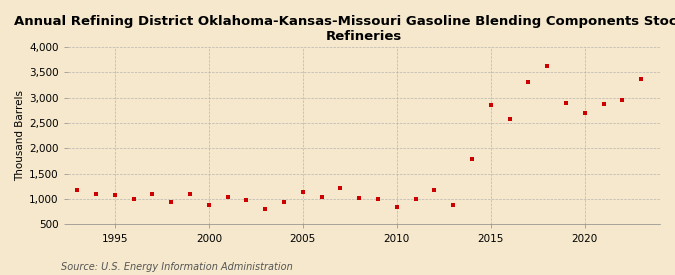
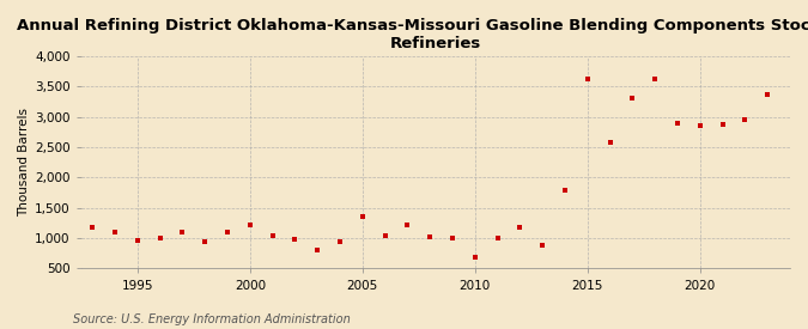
1995: 1,080 -> 960
2000: 880 -> 1,220
2005: 1,150 -> 1,360
2010: 850 -> 680
2015: 2,850 -> 3,620
2020: 2,700 -> 2,860
